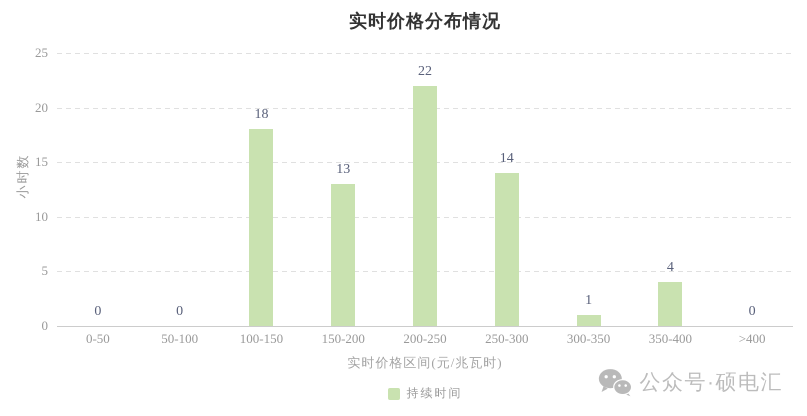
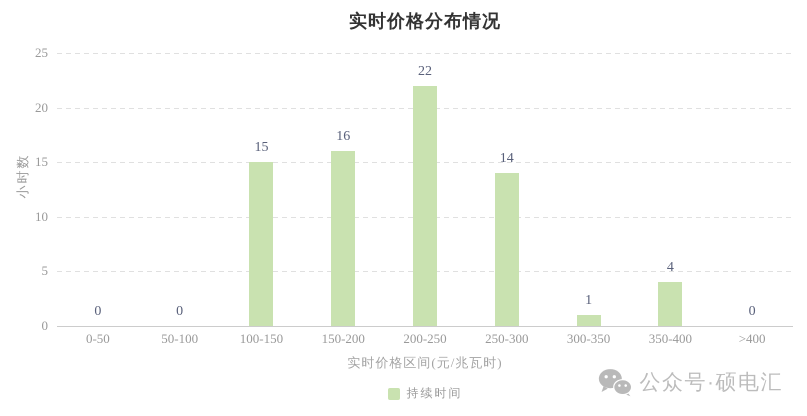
100-150: 18 -> 15
150-200: 13 -> 16
